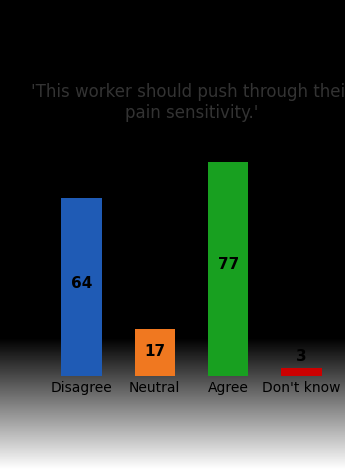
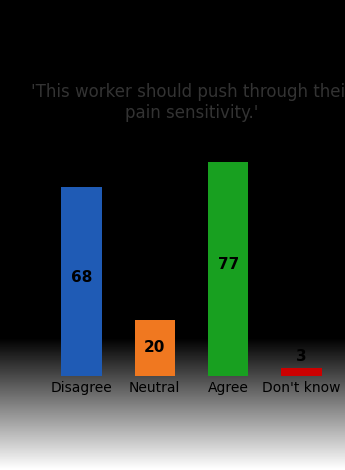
Disagree: 64 -> 68
Neutral: 17 -> 20
